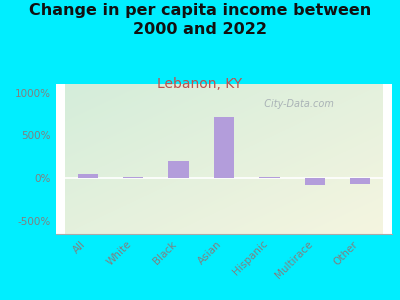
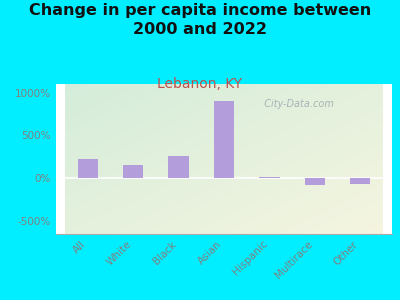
All: 60% -> 220%
White: 20% -> 160%
Black: 200% -> 260%
Asian: 720% -> 900%
